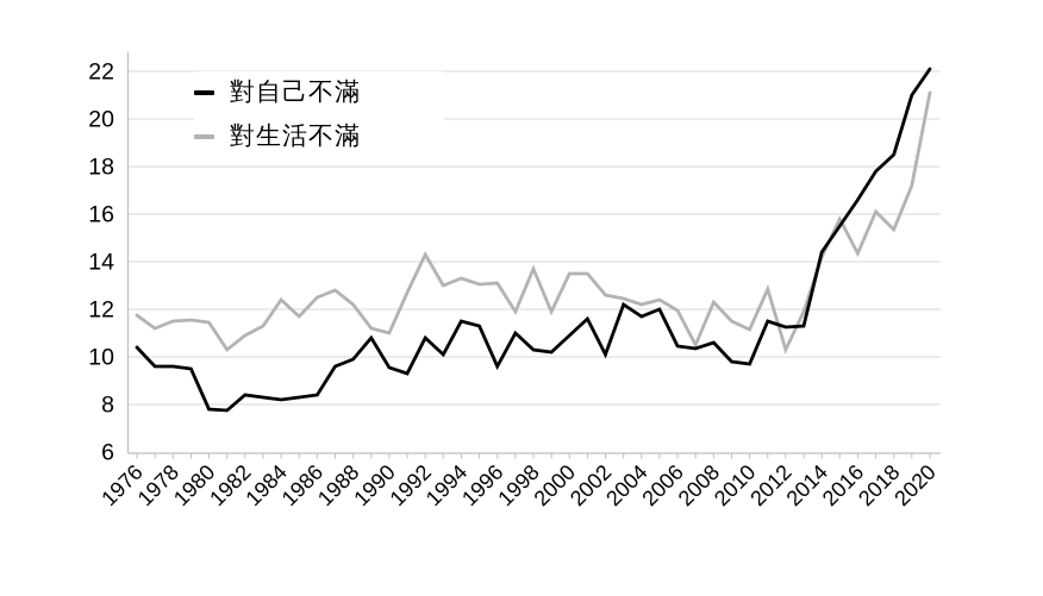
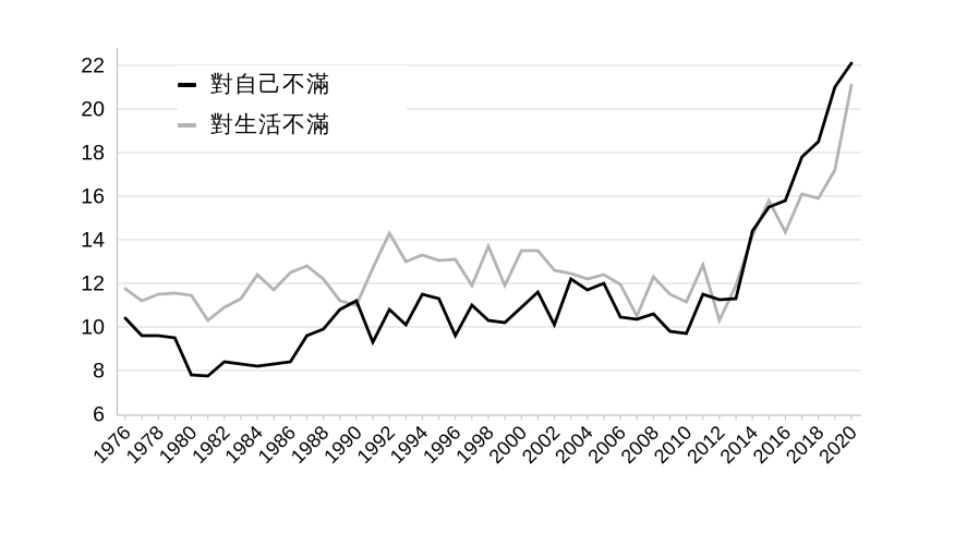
對自己不滿/1990: 9.6 -> 11.2
對自己不滿/2016: 16.6 -> 15.8
對生活不滿/2018: 15.3 -> 15.9
